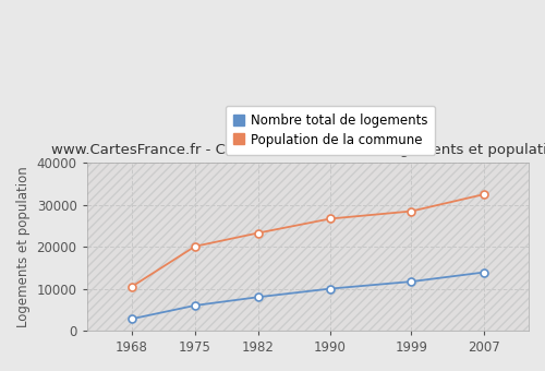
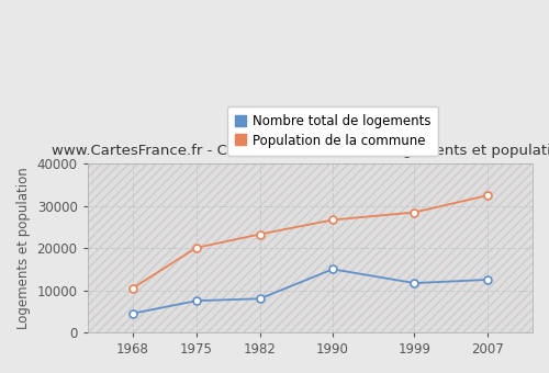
Nombre total de logements/1968: 2800 -> 4500
Nombre total de logements/1975: 6000 -> 7500
Nombre total de logements/1990: 10000 -> 15000
Nombre total de logements/2007: 13900 -> 12500
